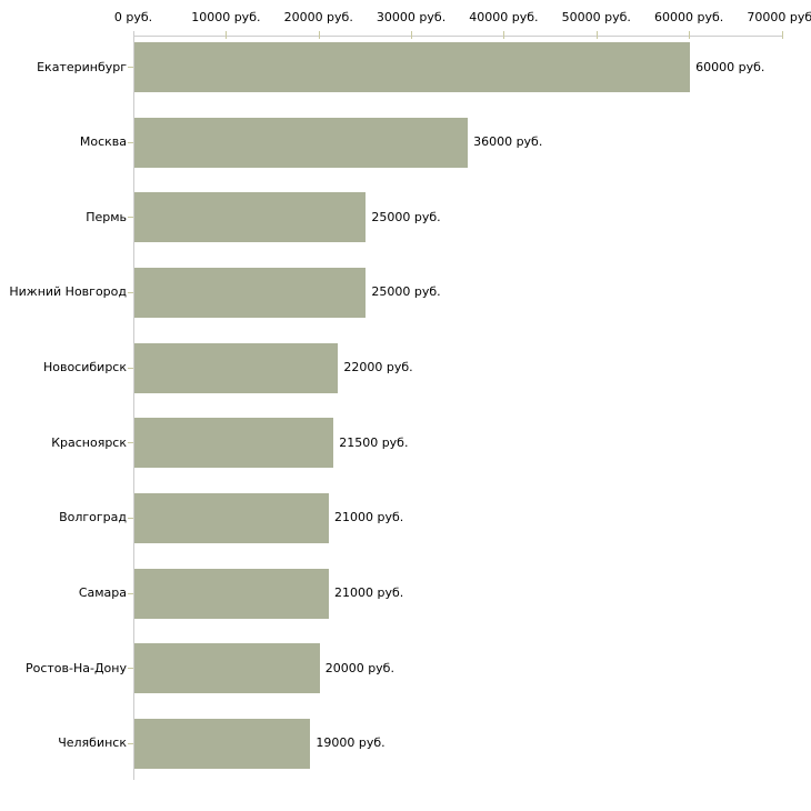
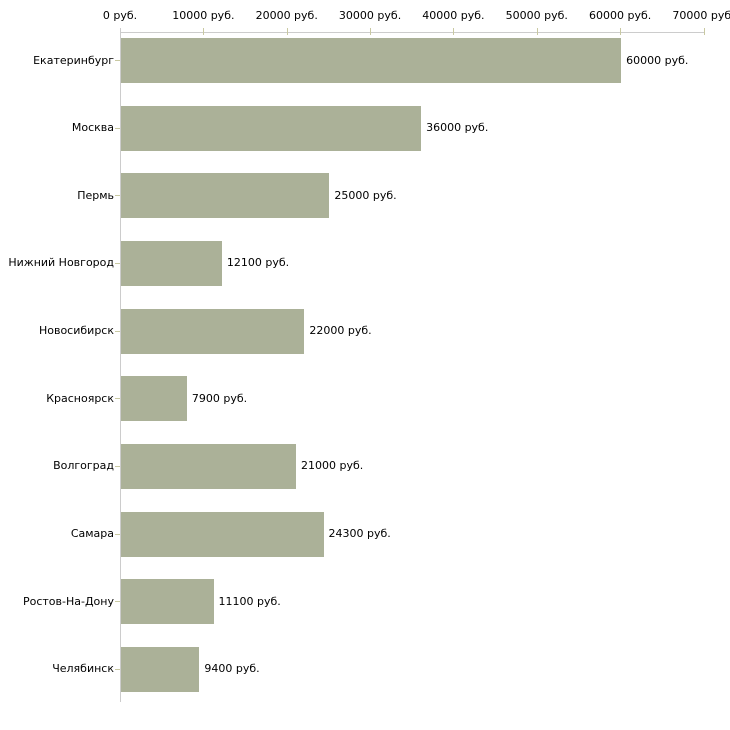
Нижний Новгород: 25000 -> 12100
Красноярск: 21500 -> 7900
Самара: 21000 -> 24300
Ростов-На-Дону: 20000 -> 11100
Челябинск: 19000 -> 9400
